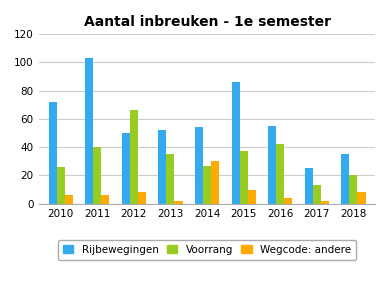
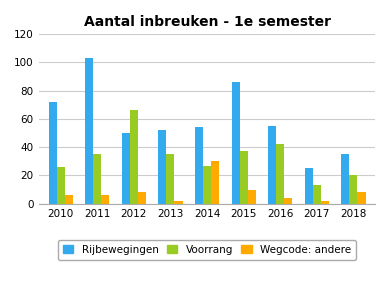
Voorrang/2011: 40 -> 35
